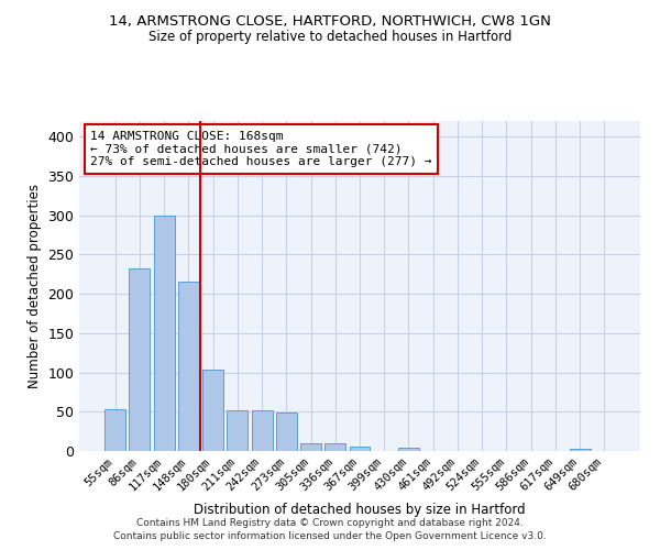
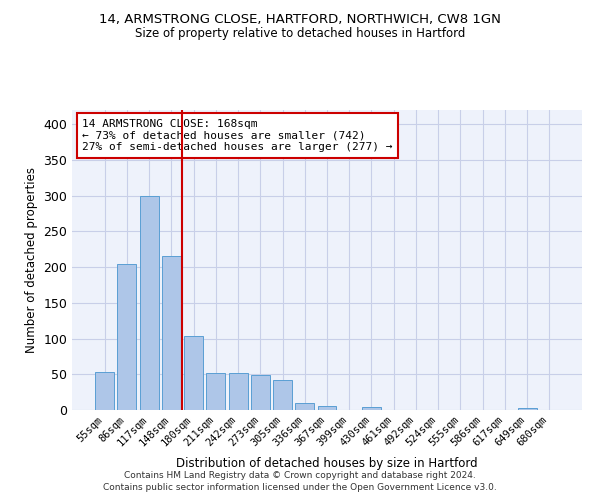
86sqm: 232 -> 204
305sqm: 10 -> 42
